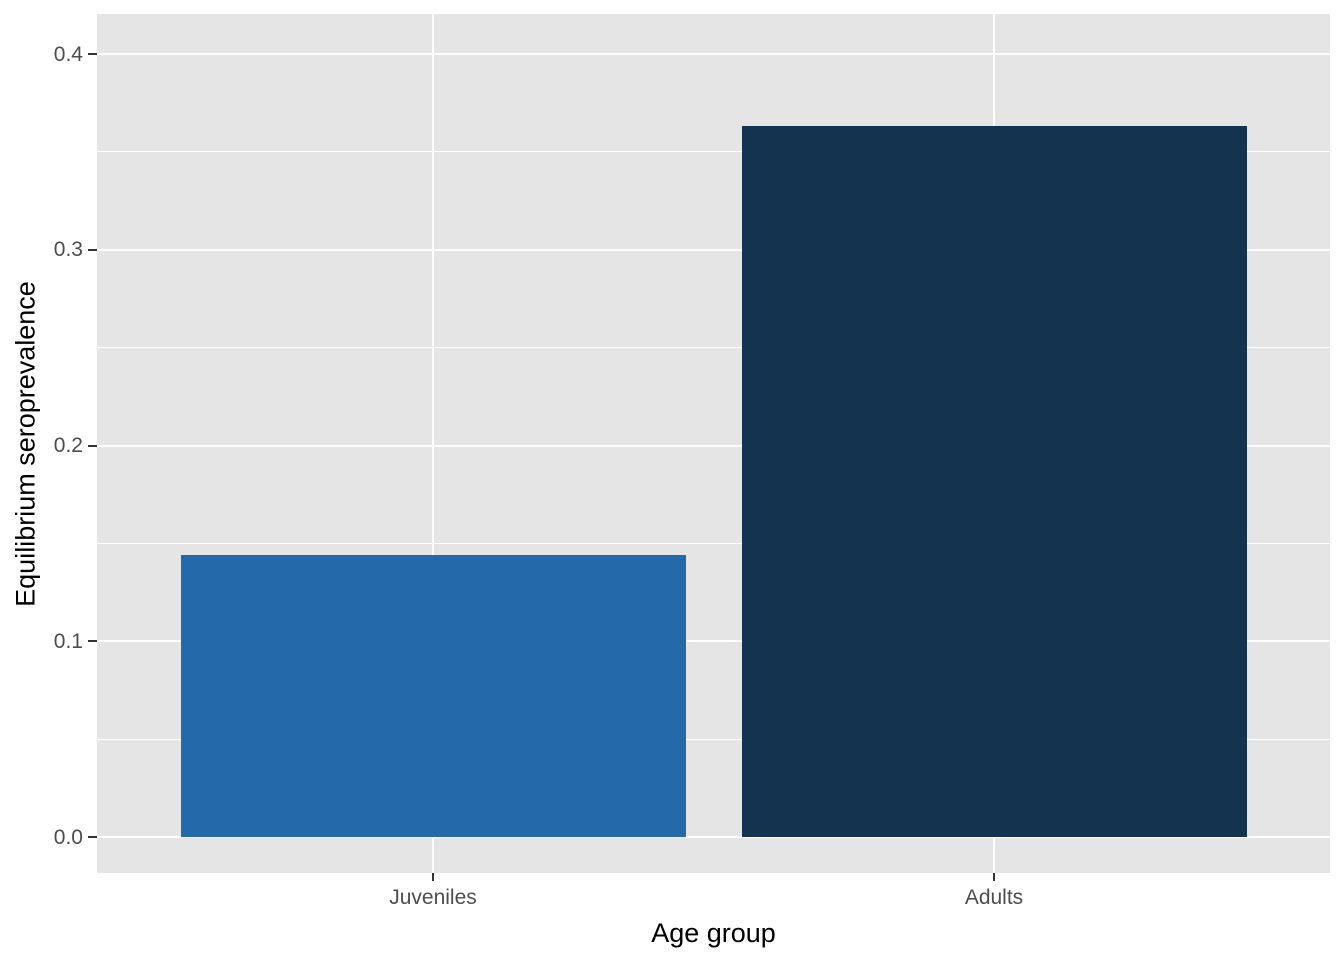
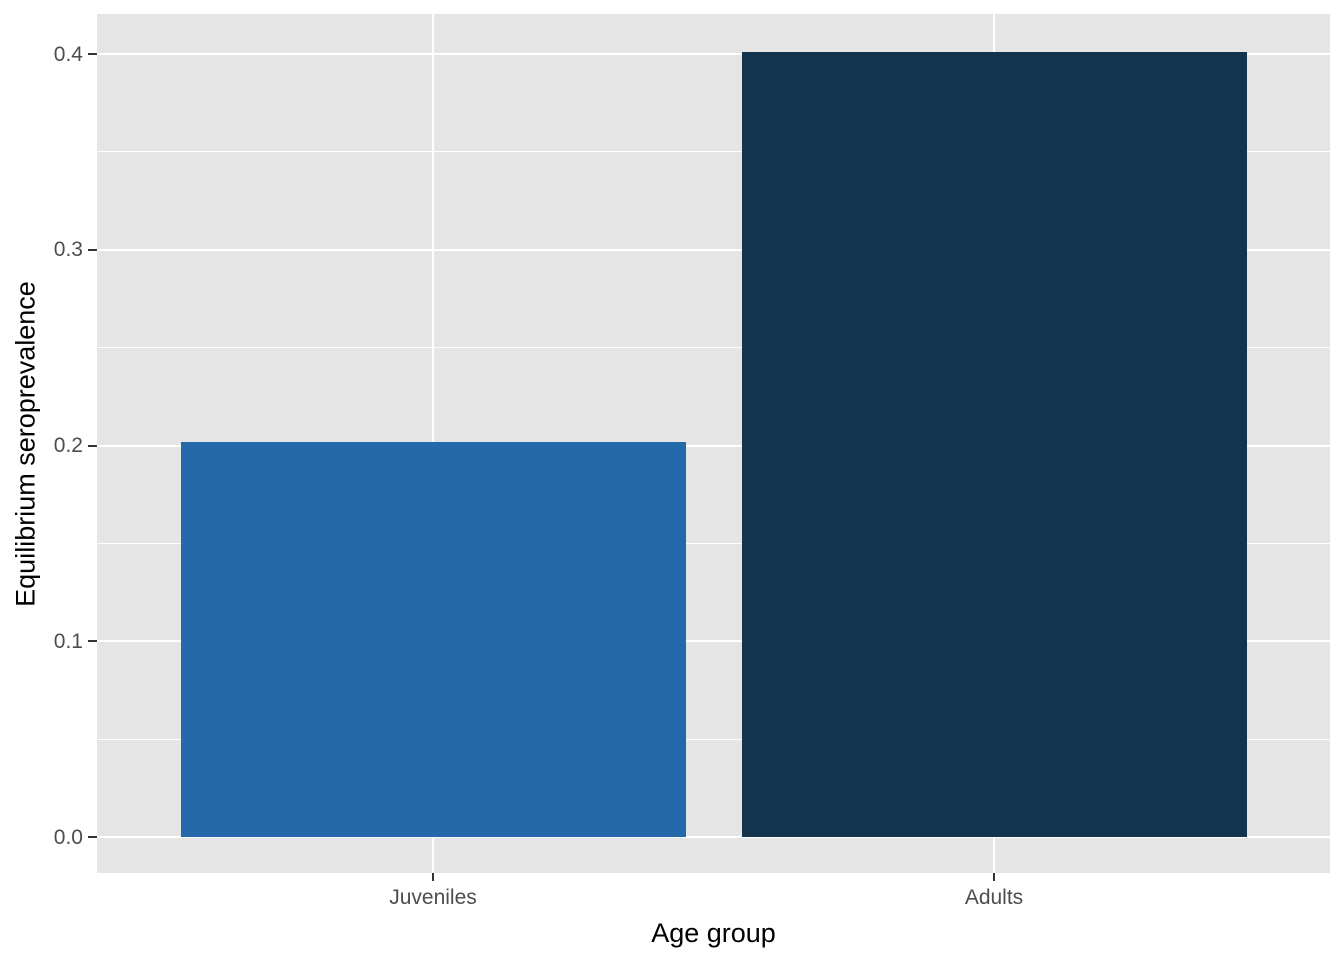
Juveniles: 0.144 -> 0.202
Adults: 0.363 -> 0.401
